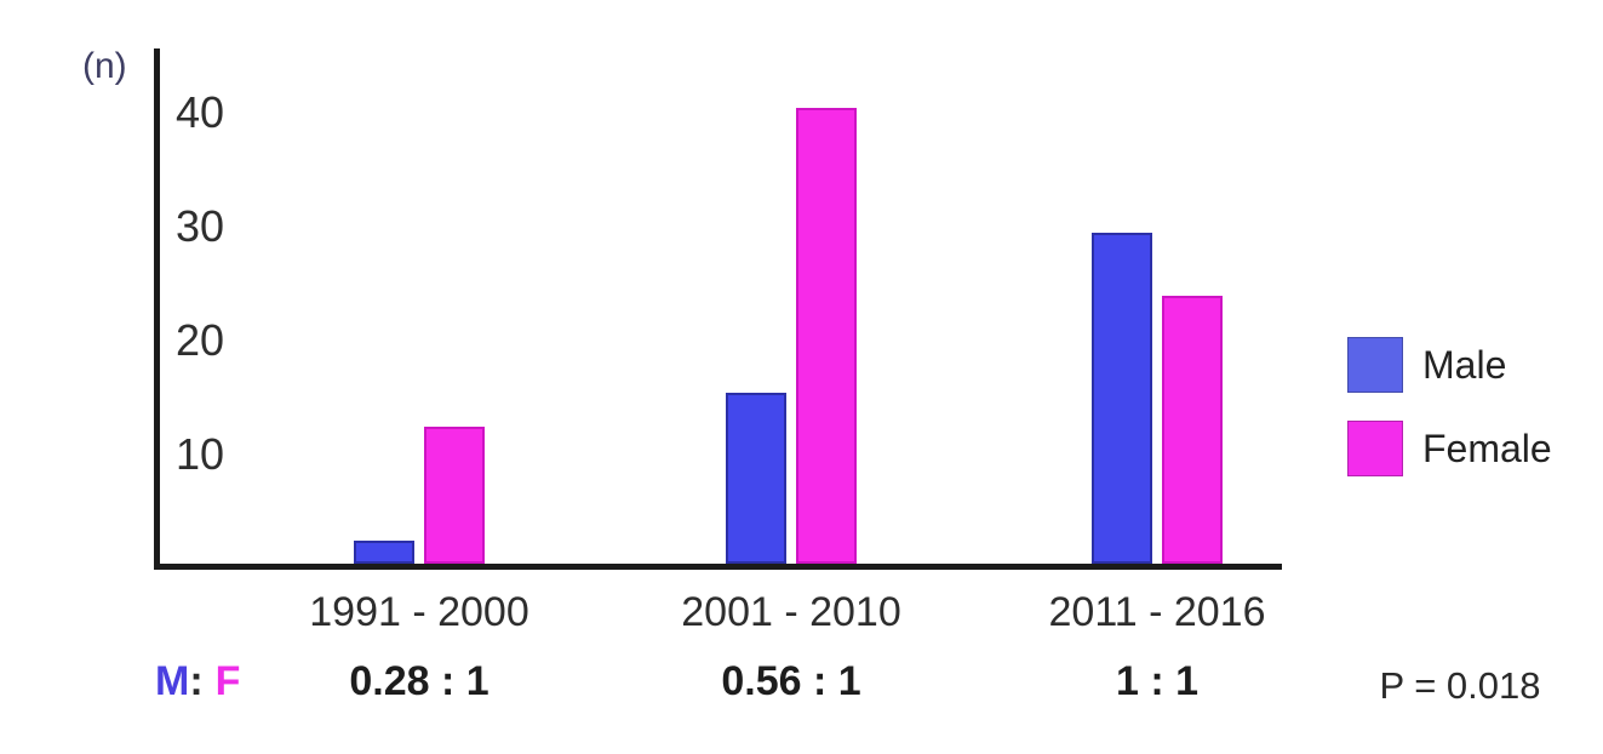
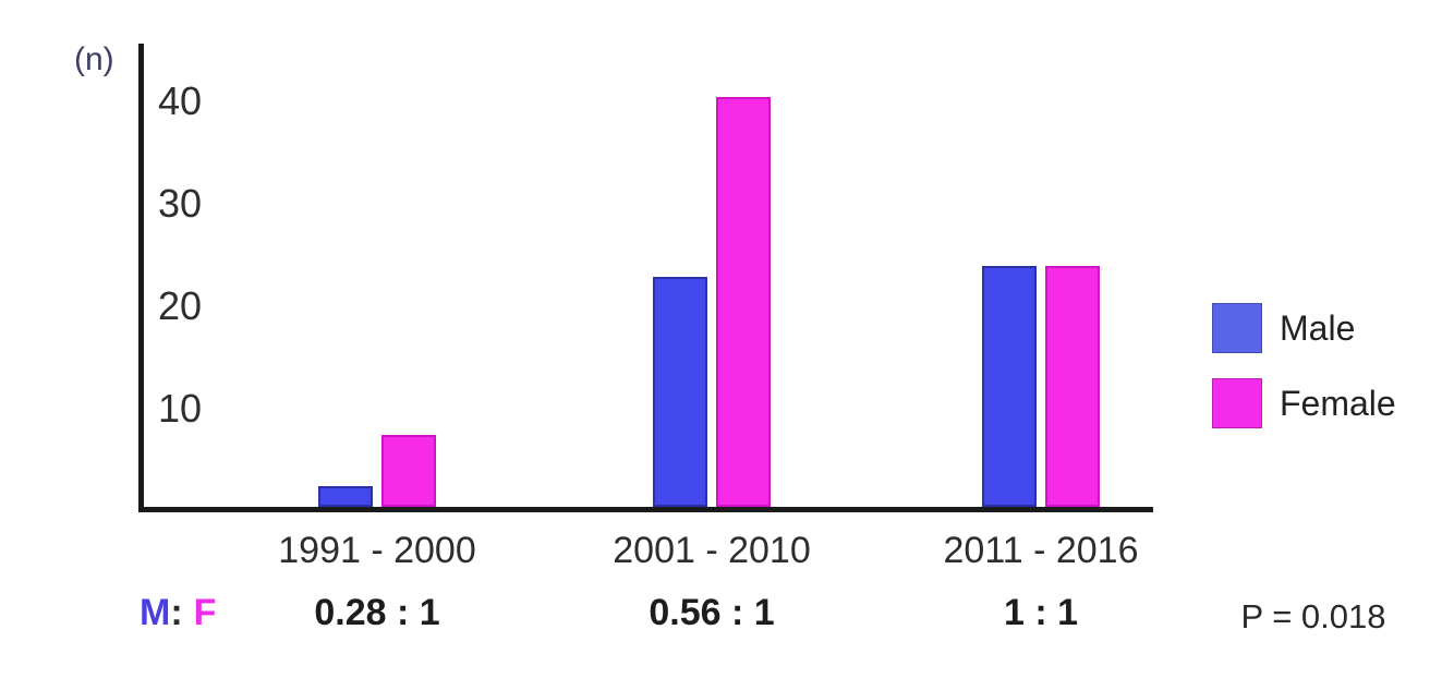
Female/1991 - 2000: 12 -> 7
Male/2001 - 2010: 15 -> 22
Male/2011 - 2016: 29 -> 24
